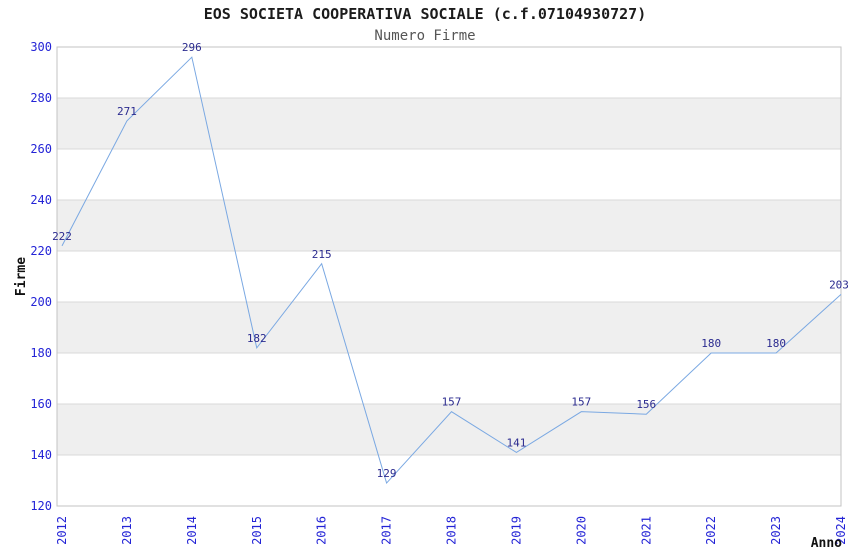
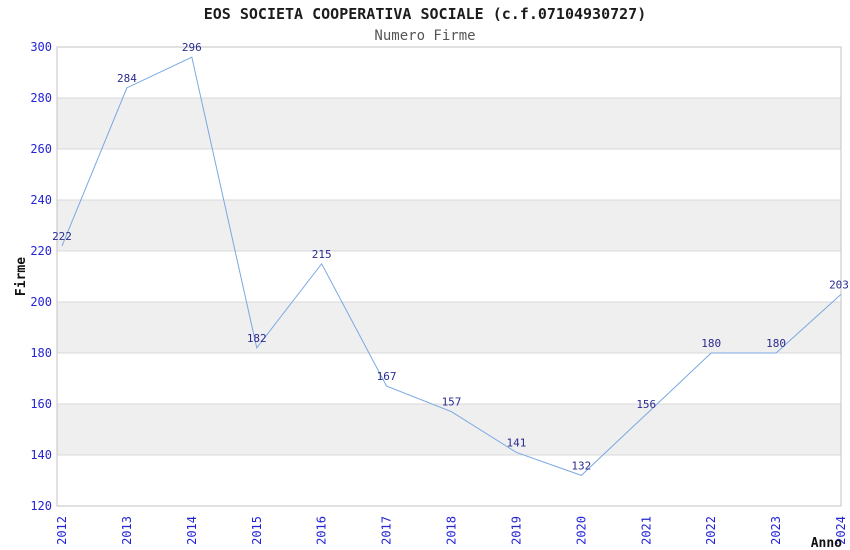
2013: 271 -> 284
2017: 129 -> 167
2020: 157 -> 132
